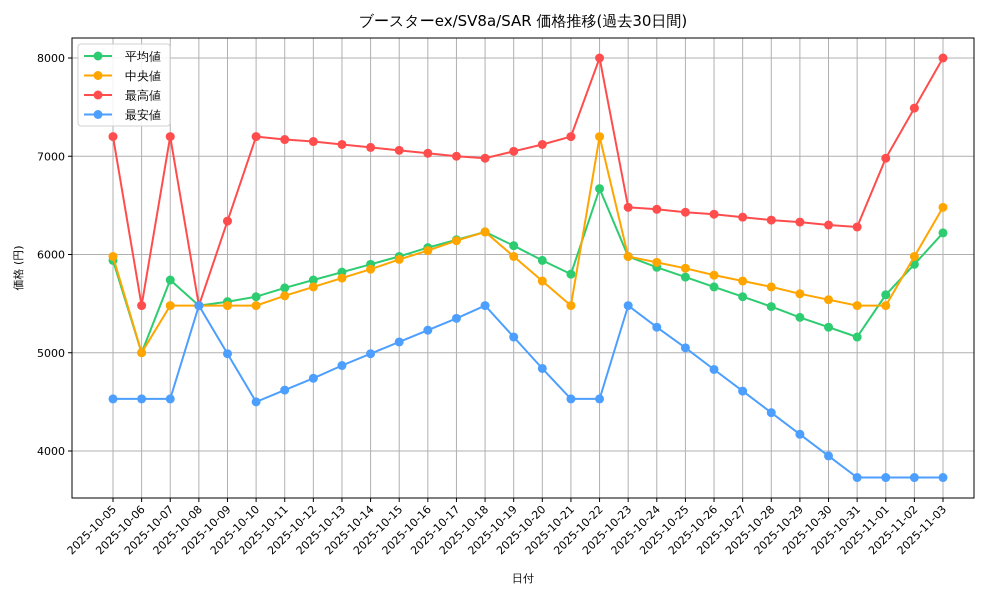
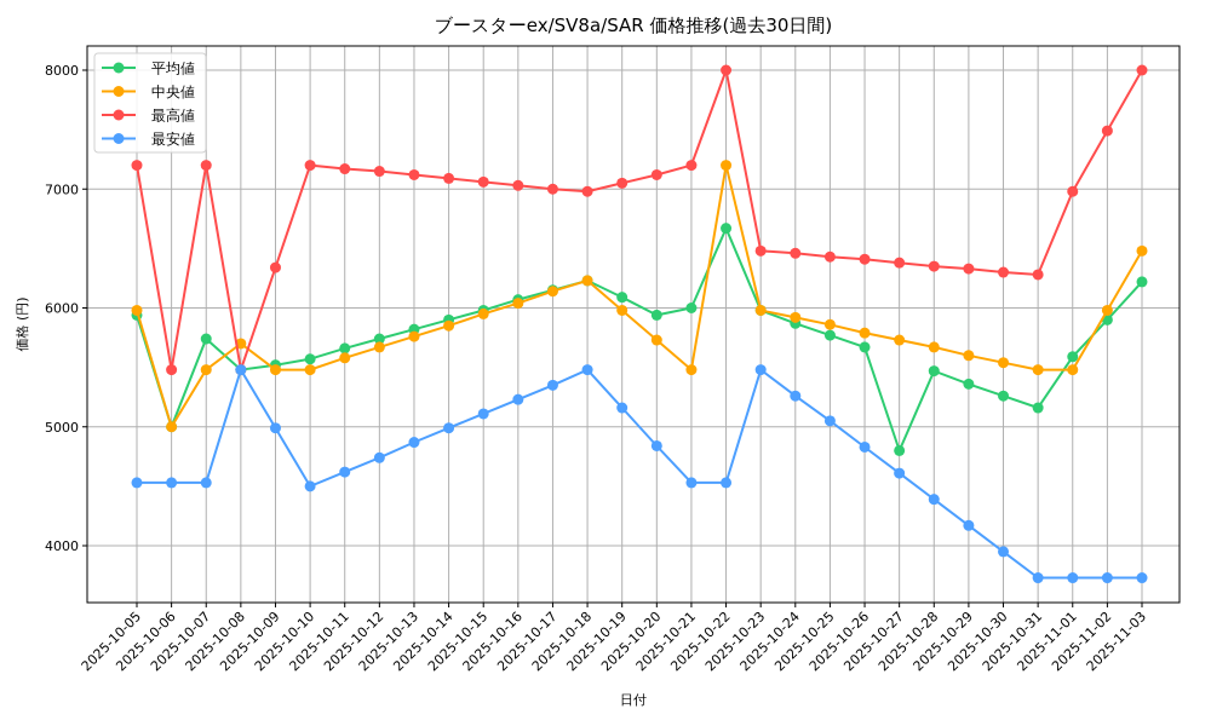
中央値/2025-10-08: 5500 -> 5700
平均値/2025-10-21: 5800 -> 6000
平均値/2025-10-27: 5600 -> 4800
